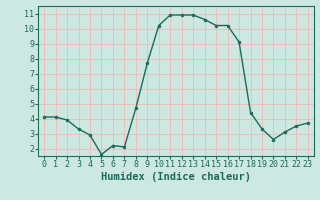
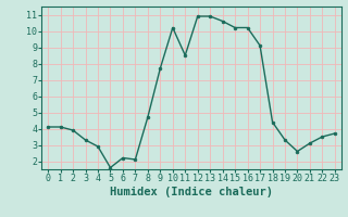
11: 10.9 -> 8.5
